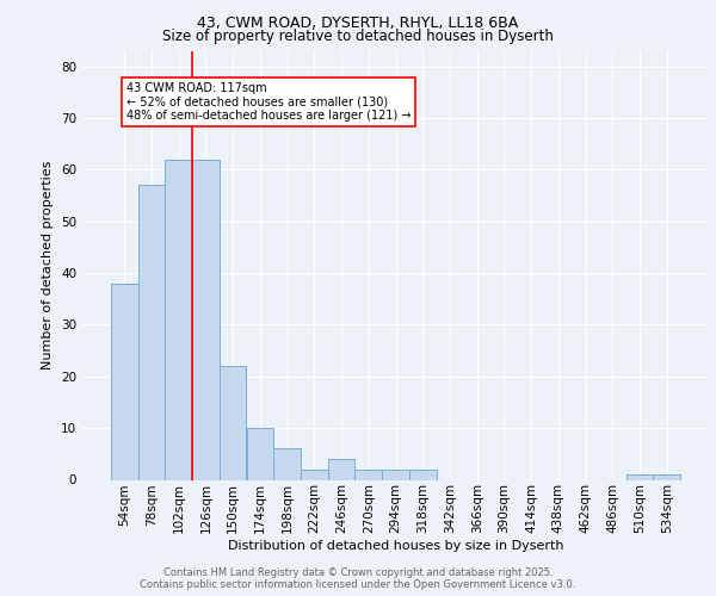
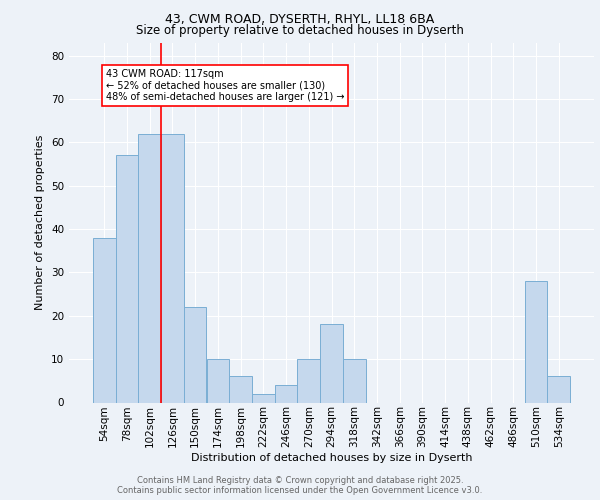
270sqm: 2 -> 10
294sqm: 2 -> 18
318sqm: 2 -> 10
510sqm: 1 -> 28
534sqm: 1 -> 6
